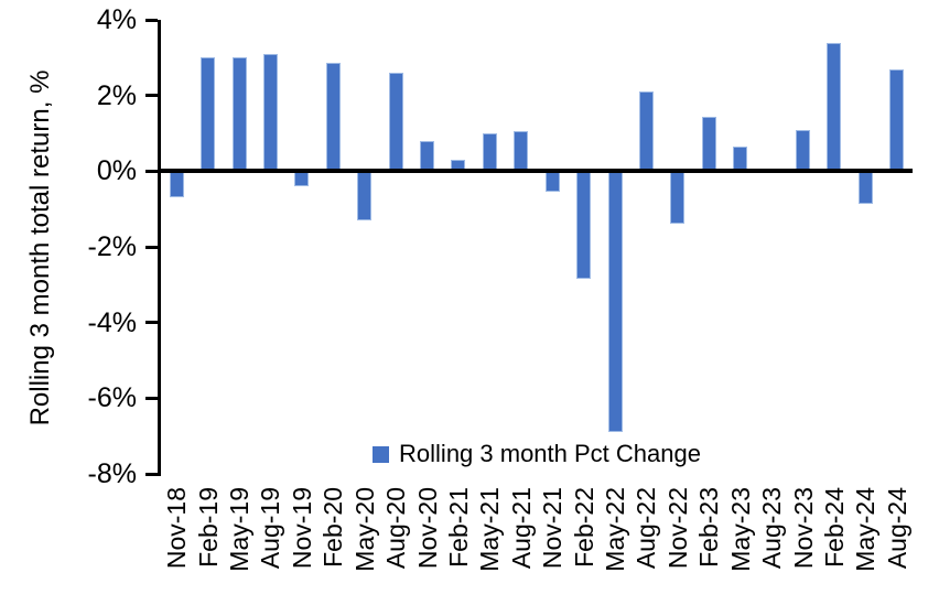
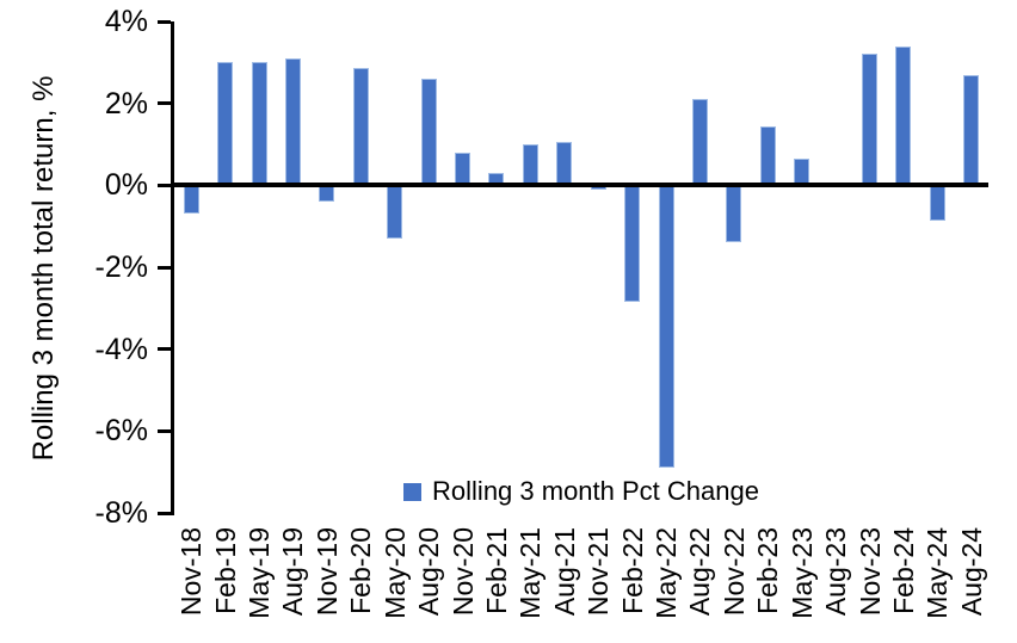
Nov-21: -0.6% -> -0.1%
Nov-23: 1.1% -> 3.2%
